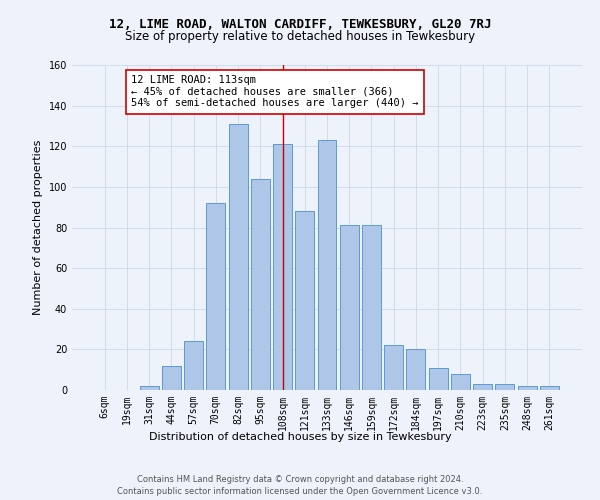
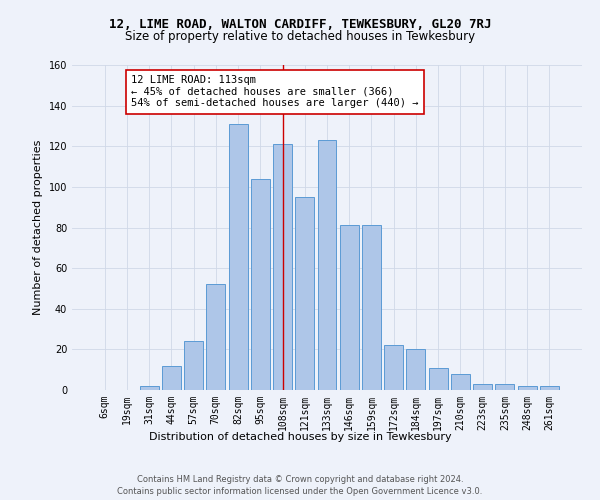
70sqm: 92 -> 52
121sqm: 88 -> 95
